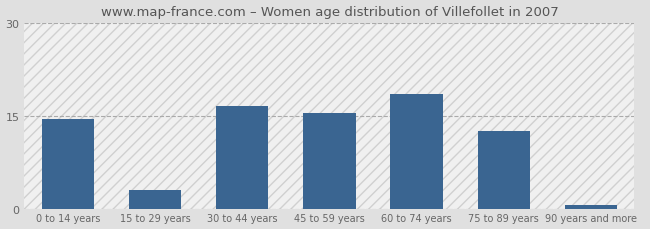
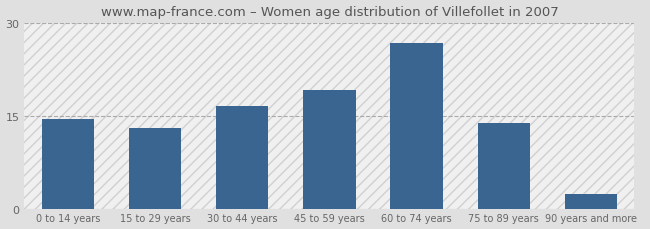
15 to 29 years: 3.0 -> 13.0
45 to 59 years: 15.5 -> 19.2
60 to 74 years: 18.5 -> 26.8
75 to 89 years: 12.5 -> 13.8
90 years and more: 0.5 -> 2.4
